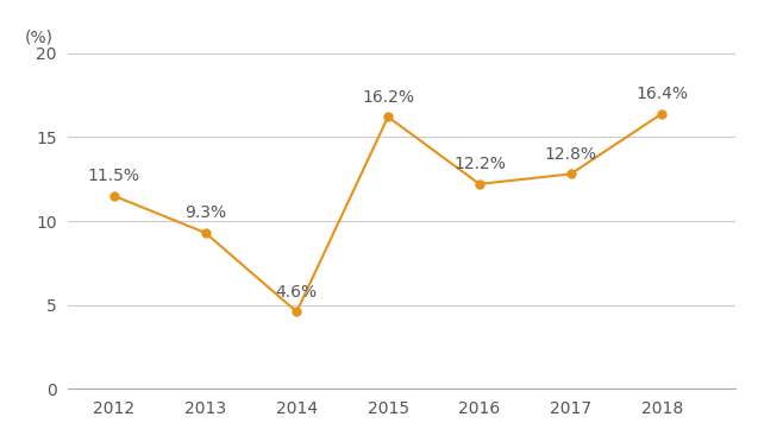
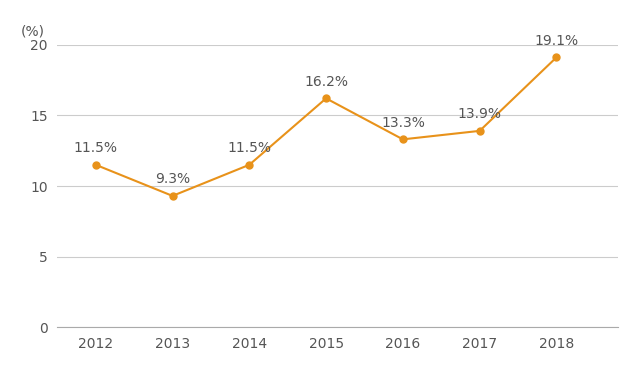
2014: 4.6% -> 11.5%
2016: 12.2% -> 13.3%
2017: 12.8% -> 13.9%
2018: 16.4% -> 19.1%
